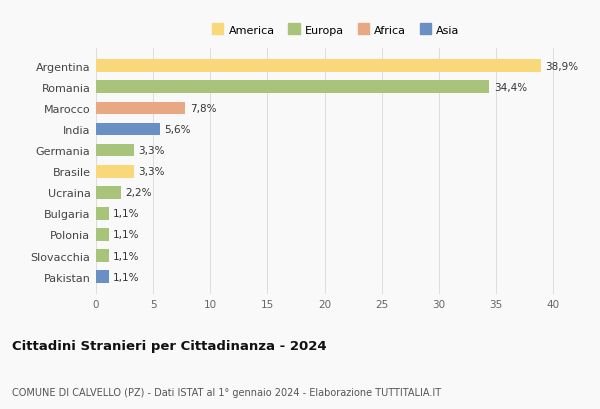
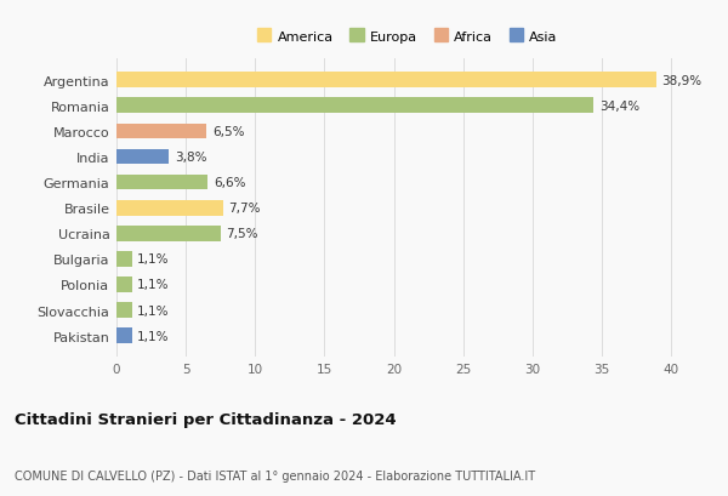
Marocco: 7,8% -> 6,5%
India: 5,6% -> 3,8%
Germania: 3,3% -> 6,6%
Brasile: 3,3% -> 7,7%
Ucraina: 2,2% -> 7,5%
